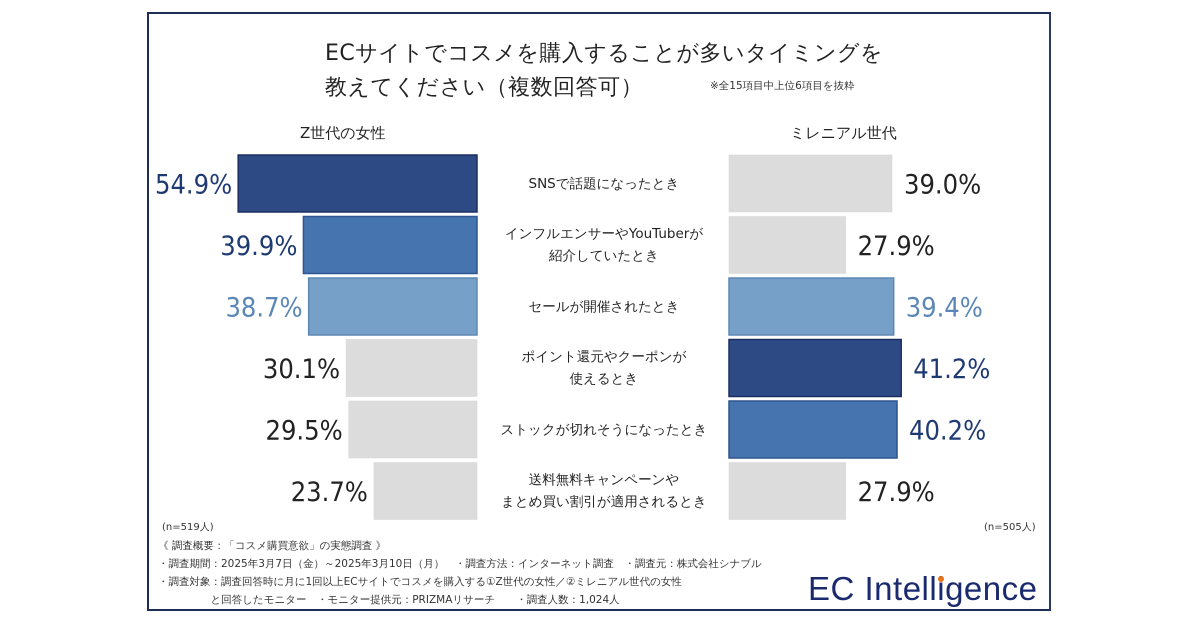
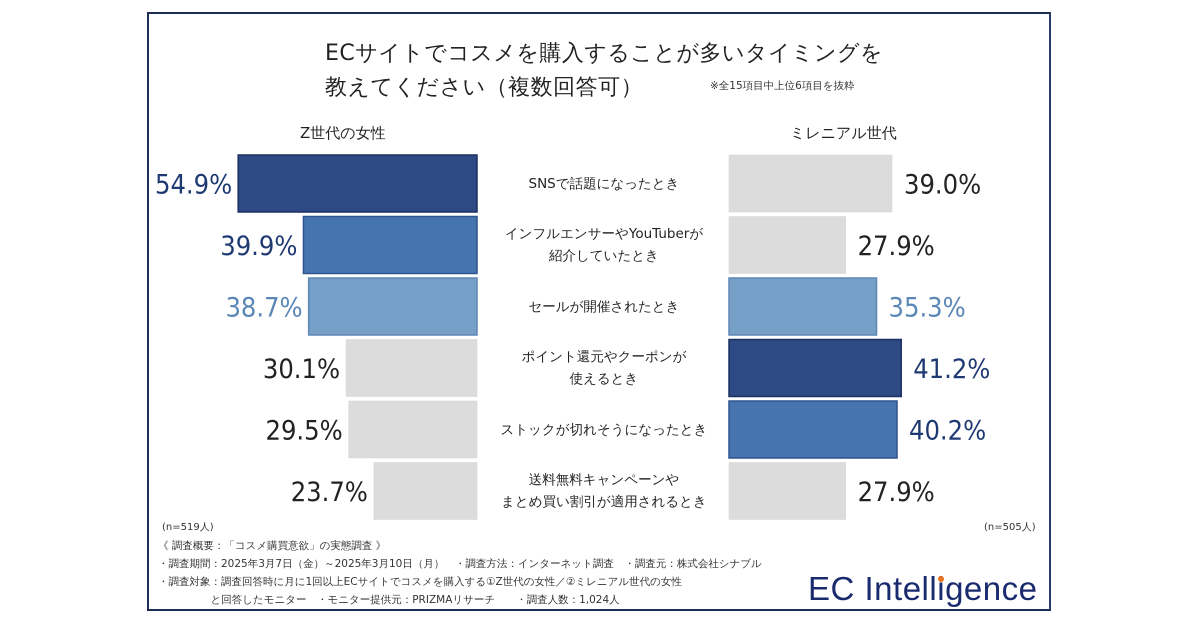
ミレニアル世代/セールが開催されたとき: 39.4% -> 35.3%
